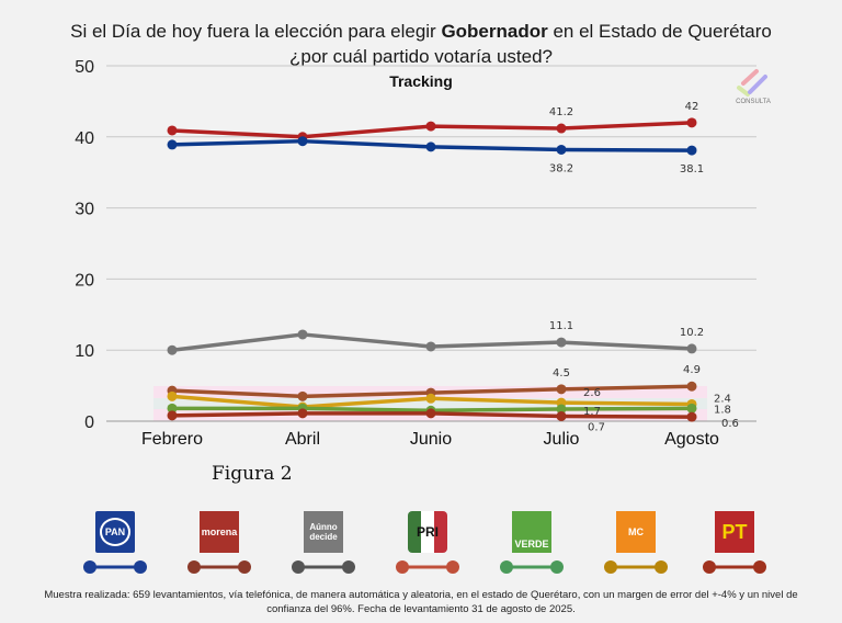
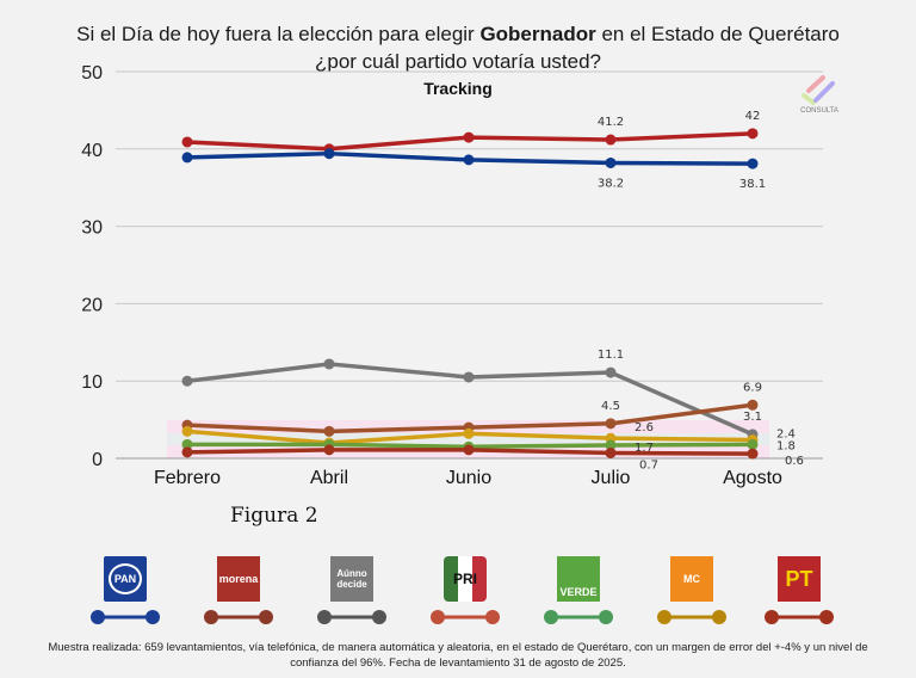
Aún no decide/Agosto: 10.2 -> 3.1
PT/Agosto: 4.9 -> 6.9
